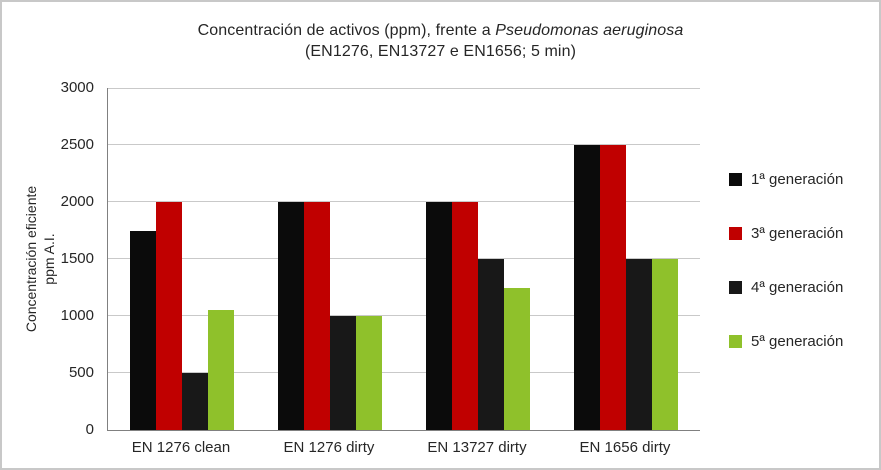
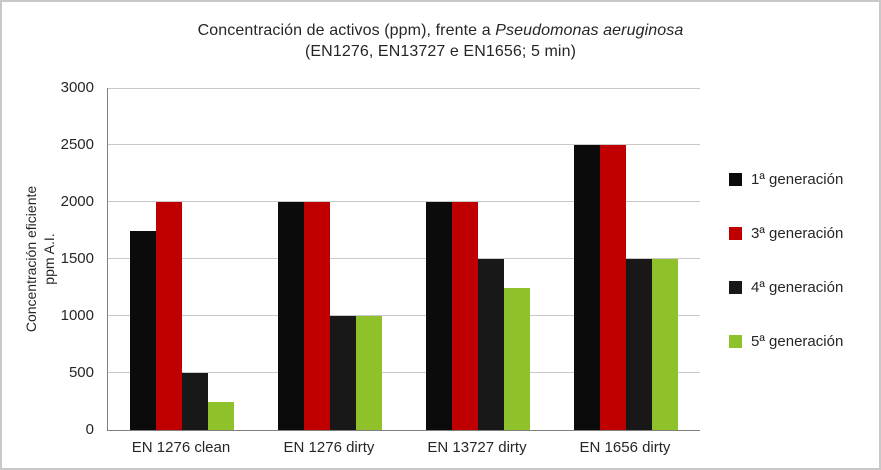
5ª generación/EN 1276 clean: 1050 -> 250
